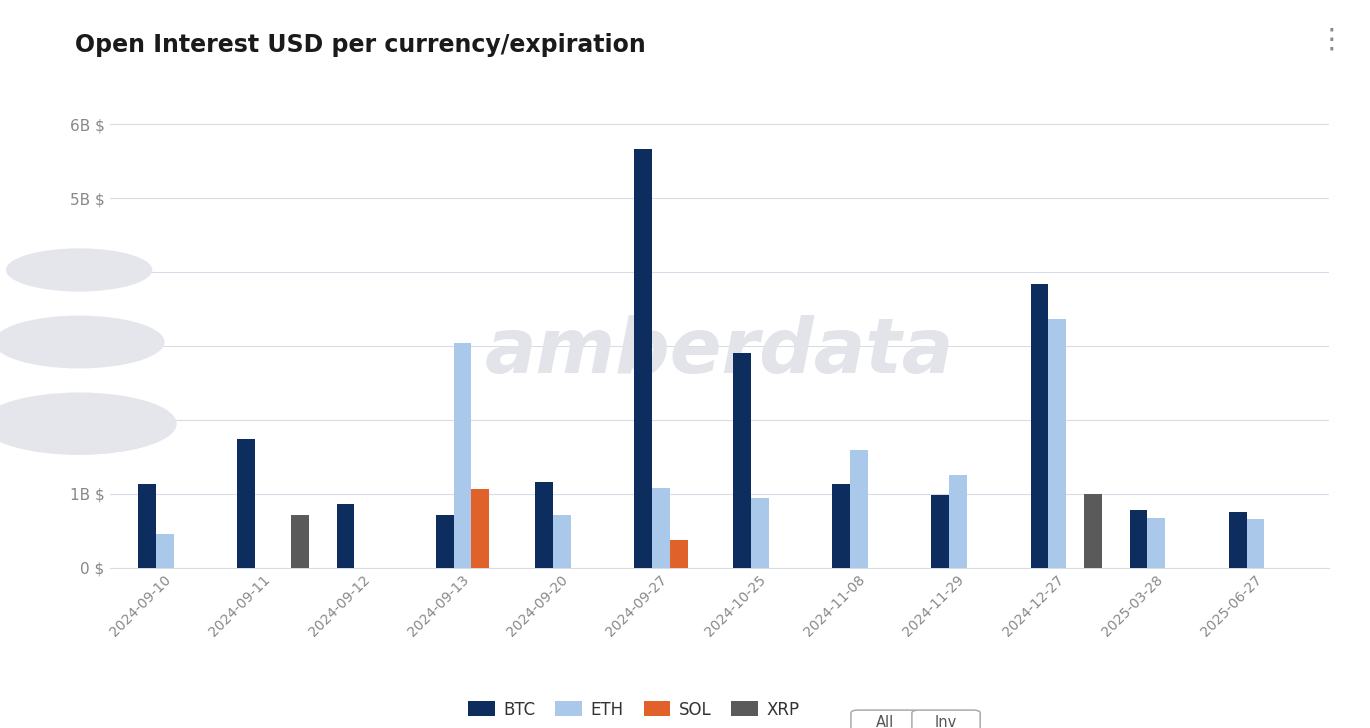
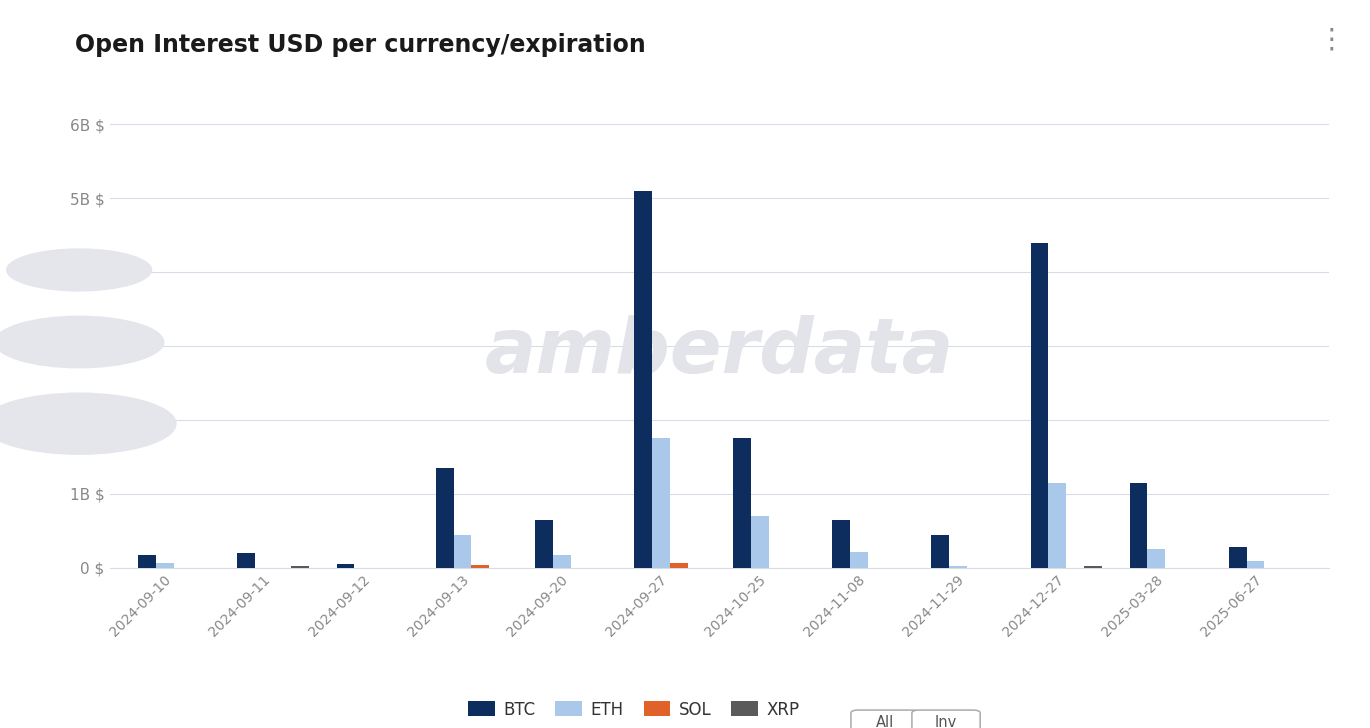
BTC/2024-09-10: 1.14B $ -> 0.18B $
ETH/2024-09-10: 0.46B $ -> 0.06B $
BTC/2024-09-11: 1.74B $ -> 0.20B $
XRP/2024-09-11: 0.72B $ -> 0.02B $
BTC/2024-09-12: 0.86B $ -> 0.05B $
BTC/2024-09-13: 0.72B $ -> 1.35B $
ETH/2024-09-13: 3.04B $ -> 0.45B $
SOL/2024-09-13: 1.06B $ -> 0.04B $
BTC/2024-09-20: 1.16B $ -> 0.65B $
ETH/2024-09-20: 0.72B $ -> 0.17B $
BTC/2024-09-27: 5.66B $ -> 5.10B $
ETH/2024-09-27: 1.08B $ -> 1.75B $
SOL/2024-09-27: 0.38B $ -> 0.06B $
BTC/2024-10-25: 2.90B $ -> 1.75B $
ETH/2024-10-25: 0.94B $ -> 0.70B $
BTC/2024-11-08: 1.14B $ -> 0.65B $
ETH/2024-11-08: 1.60B $ -> 0.22B $
BTC/2024-11-29: 0.98B $ -> 0.45B $
ETH/2024-11-29: 1.26B $ -> 0.03B $
BTC/2024-12-27: 3.84B $ -> 4.40B $
ETH/2024-12-27: 3.36B $ -> 1.15B $
XRP/2024-12-27: 1.00B $ -> 0.02B $
BTC/2025-03-28: 0.78B $ -> 1.15B $
ETH/2025-03-28: 0.68B $ -> 0.25B $
BTC/2025-06-27: 0.76B $ -> 0.28B $
ETH/2025-06-27: 0.66B $ -> 0.09B $
